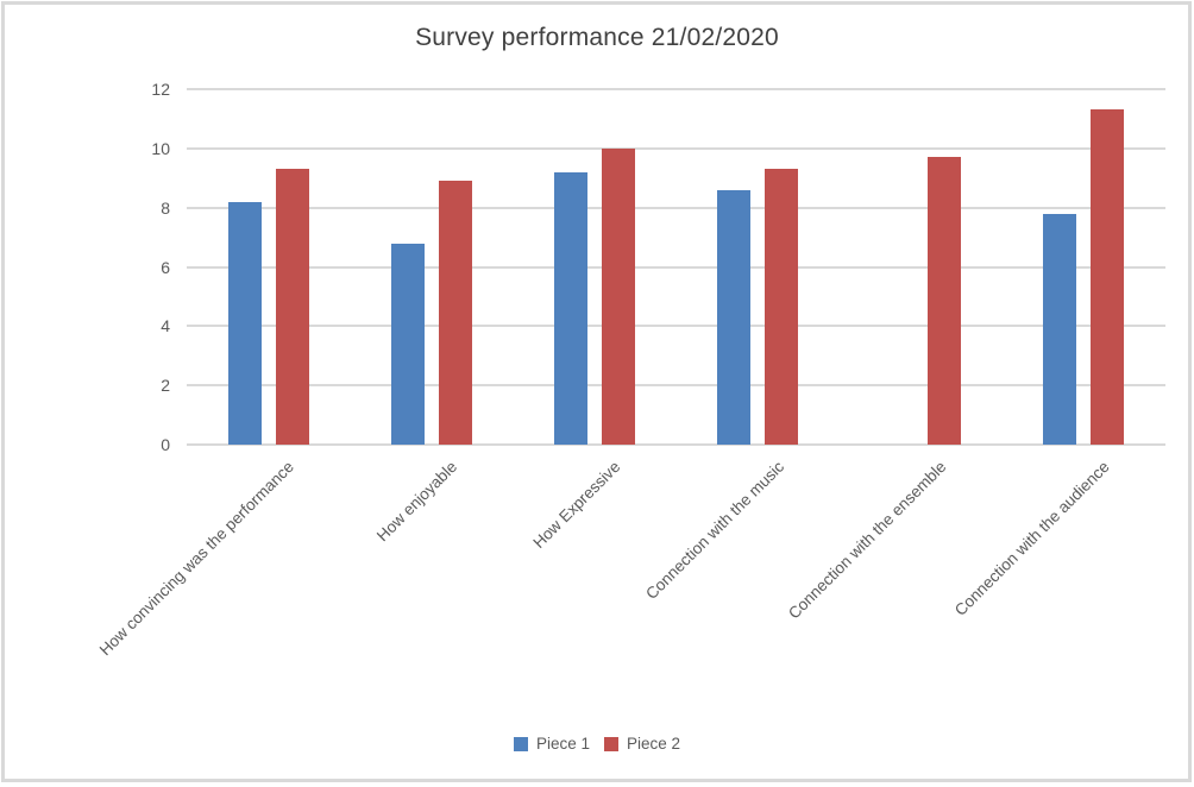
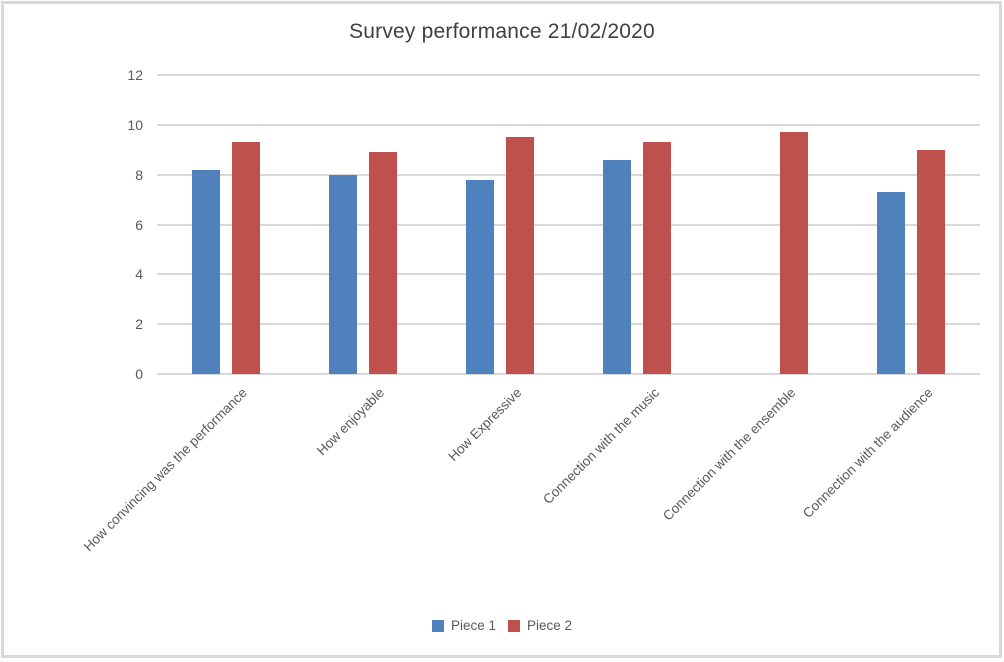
Piece 1/How enjoyable: 6.8 -> 8.0
Piece 1/How Expressive: 9.2 -> 7.8
Piece 2/How Expressive: 10.0 -> 9.5
Piece 1/Connection with the audience: 7.8 -> 7.3
Piece 2/Connection with the audience: 11.3 -> 9.0
